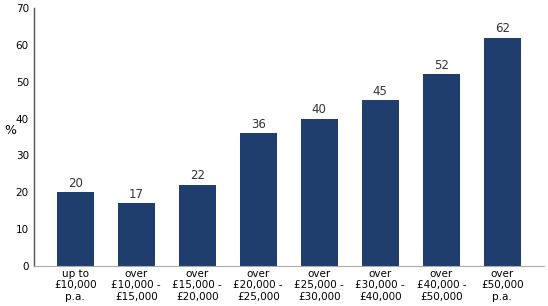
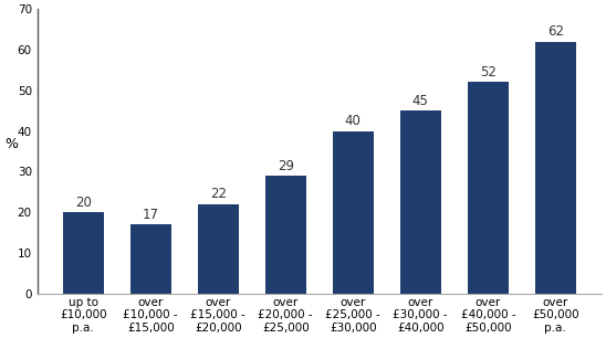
over £20,000 - £25,000: 36 -> 29
